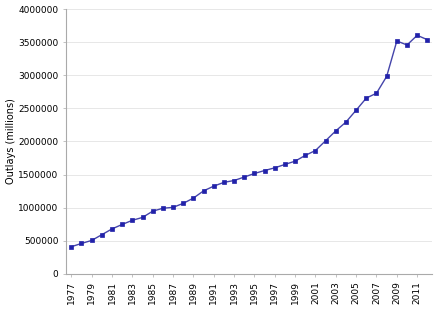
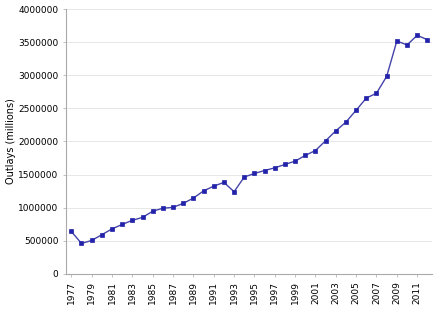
1977: 410000 -> 640000
1993: 1410000 -> 1240000
